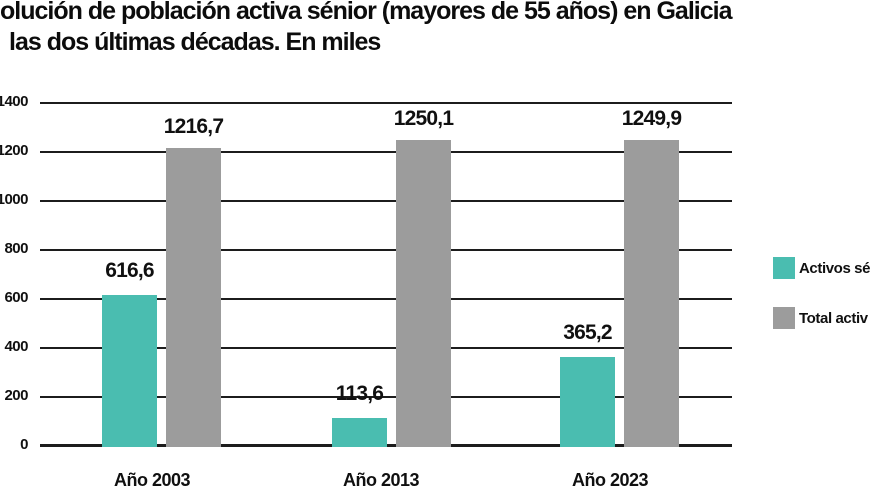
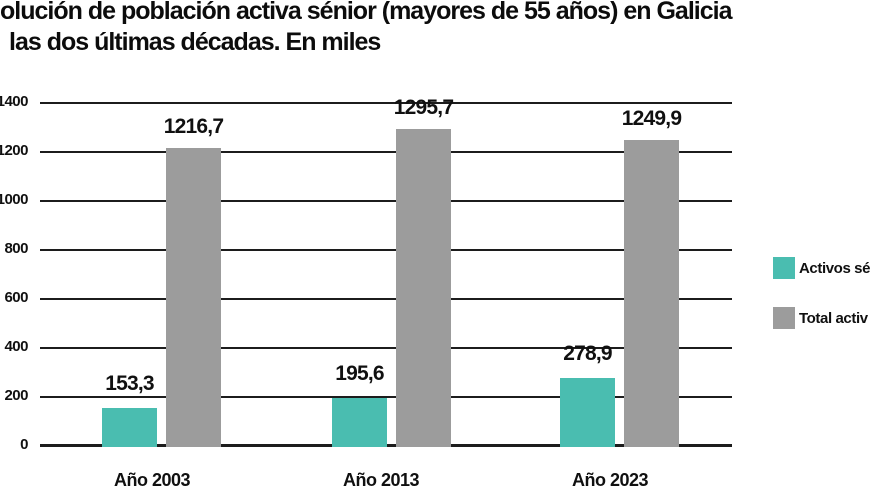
Activos sé/Año 2003: 616,6 -> 153,3
Activos sé/Año 2013: 113,6 -> 195,6
Total activ/Año 2013: 1250,1 -> 1295,7
Activos sé/Año 2023: 365,2 -> 278,9
